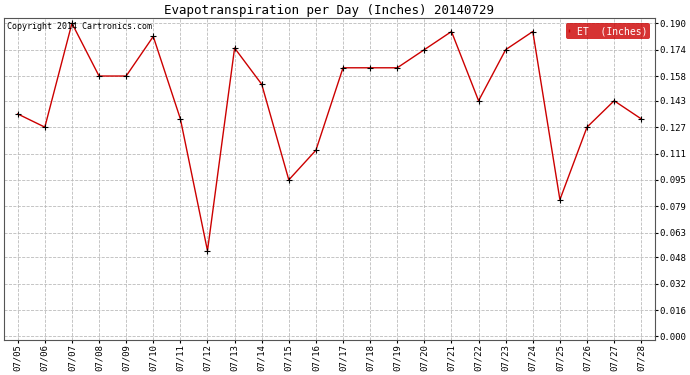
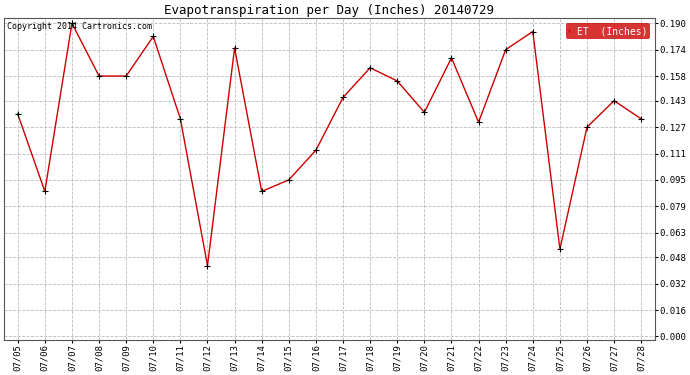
07/06: 0.127 -> 0.088
07/12: 0.052 -> 0.043
07/14: 0.153 -> 0.088
07/17: 0.163 -> 0.145
07/19: 0.163 -> 0.155
07/20: 0.174 -> 0.136
07/21: 0.185 -> 0.169
07/22: 0.143 -> 0.130
07/25: 0.083 -> 0.053
